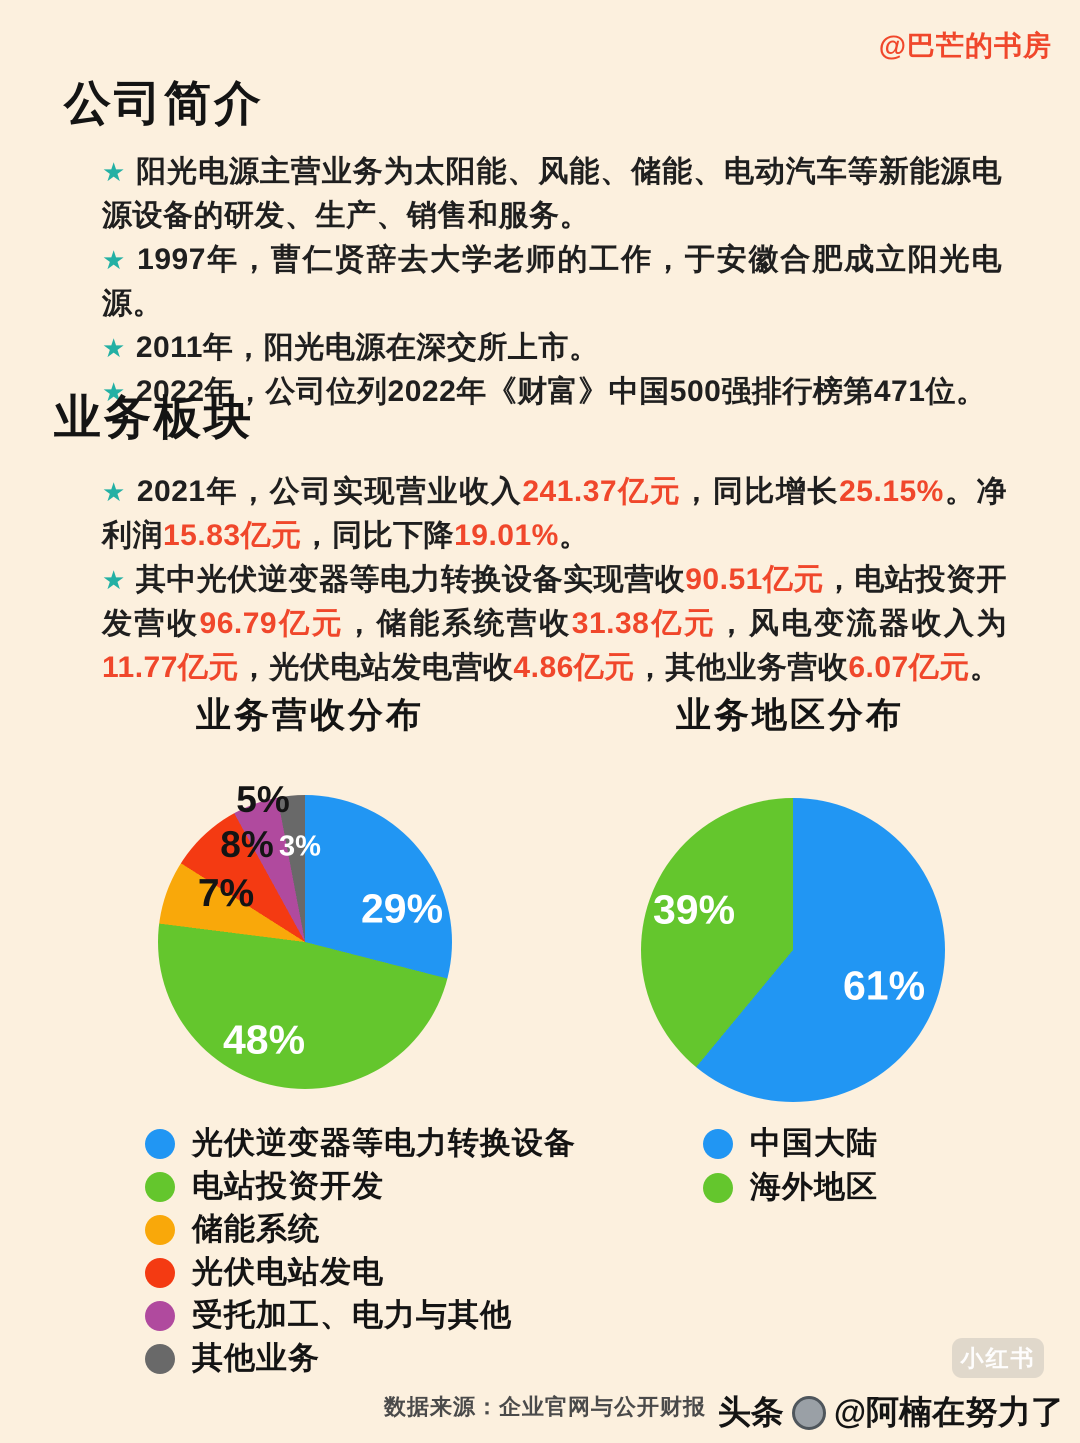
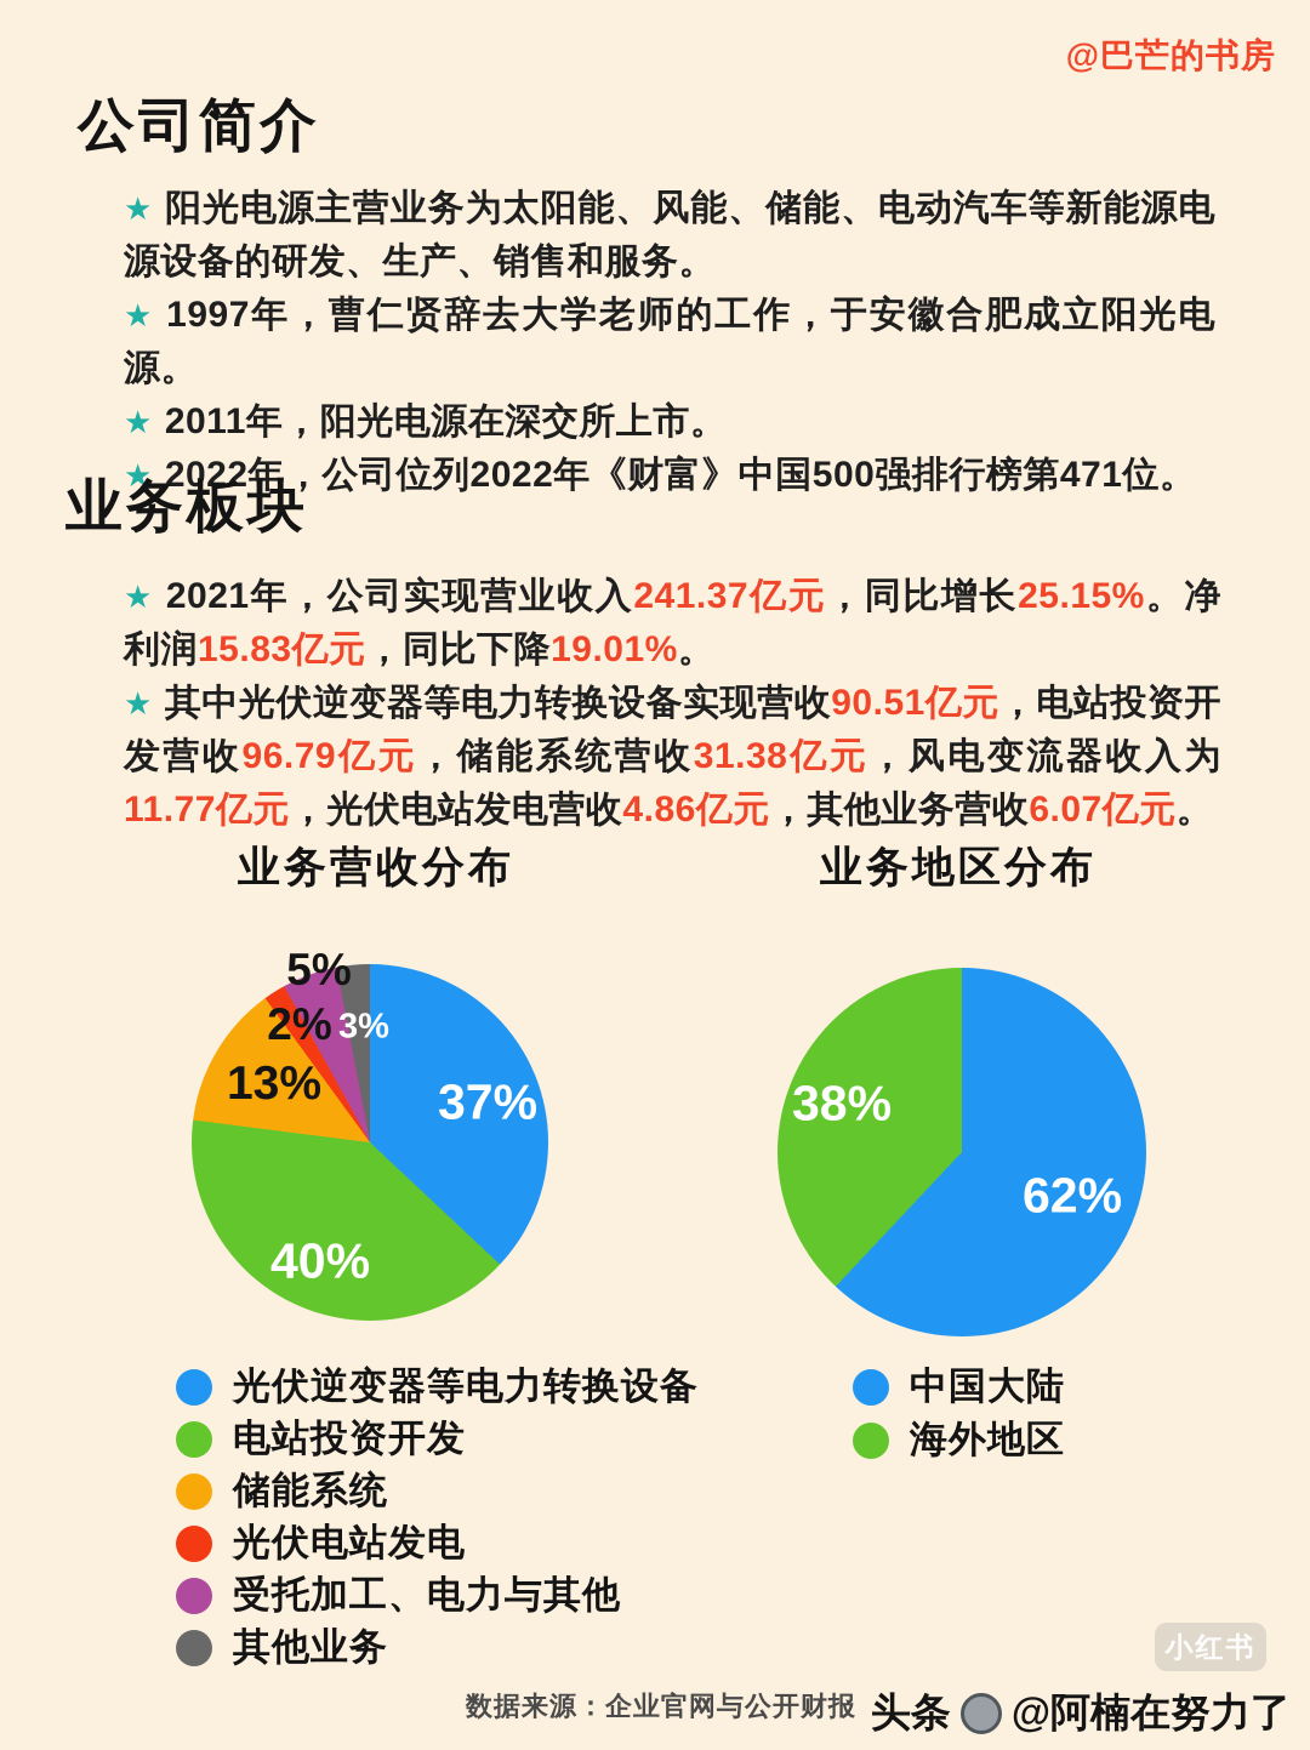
业务营收分布/光伏逆变器等电力转换设备: 29% -> 37%
业务营收分布/电站投资开发: 48% -> 40%
业务营收分布/储能系统: 7% -> 13%
业务营收分布/光伏电站发电: 8% -> 2%
业务地区分布/中国大陆: 61% -> 62%
业务地区分布/海外地区: 39% -> 38%
